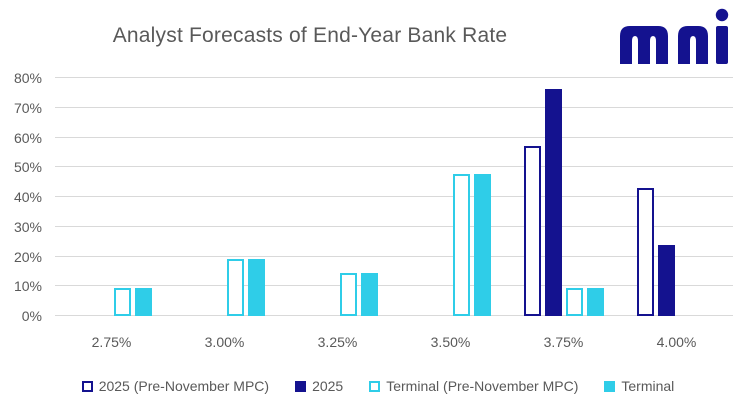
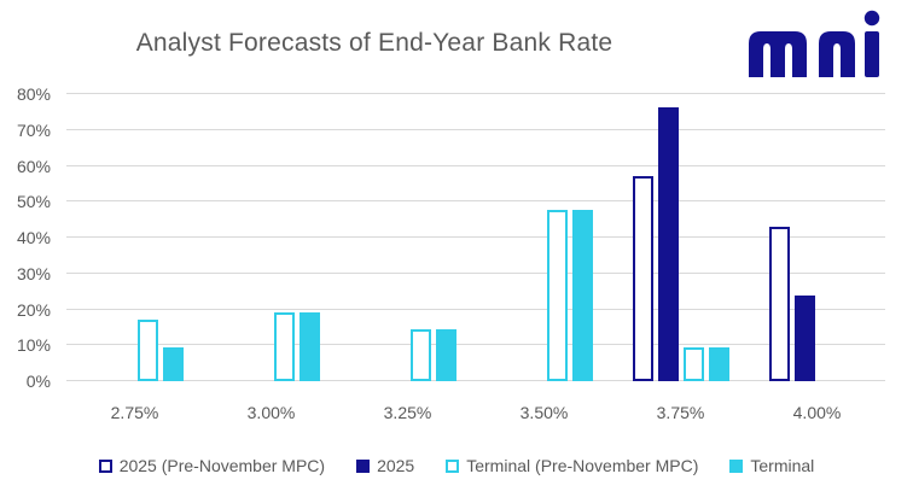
Terminal (Pre-November MPC)/2.75%: 10% -> 17%
